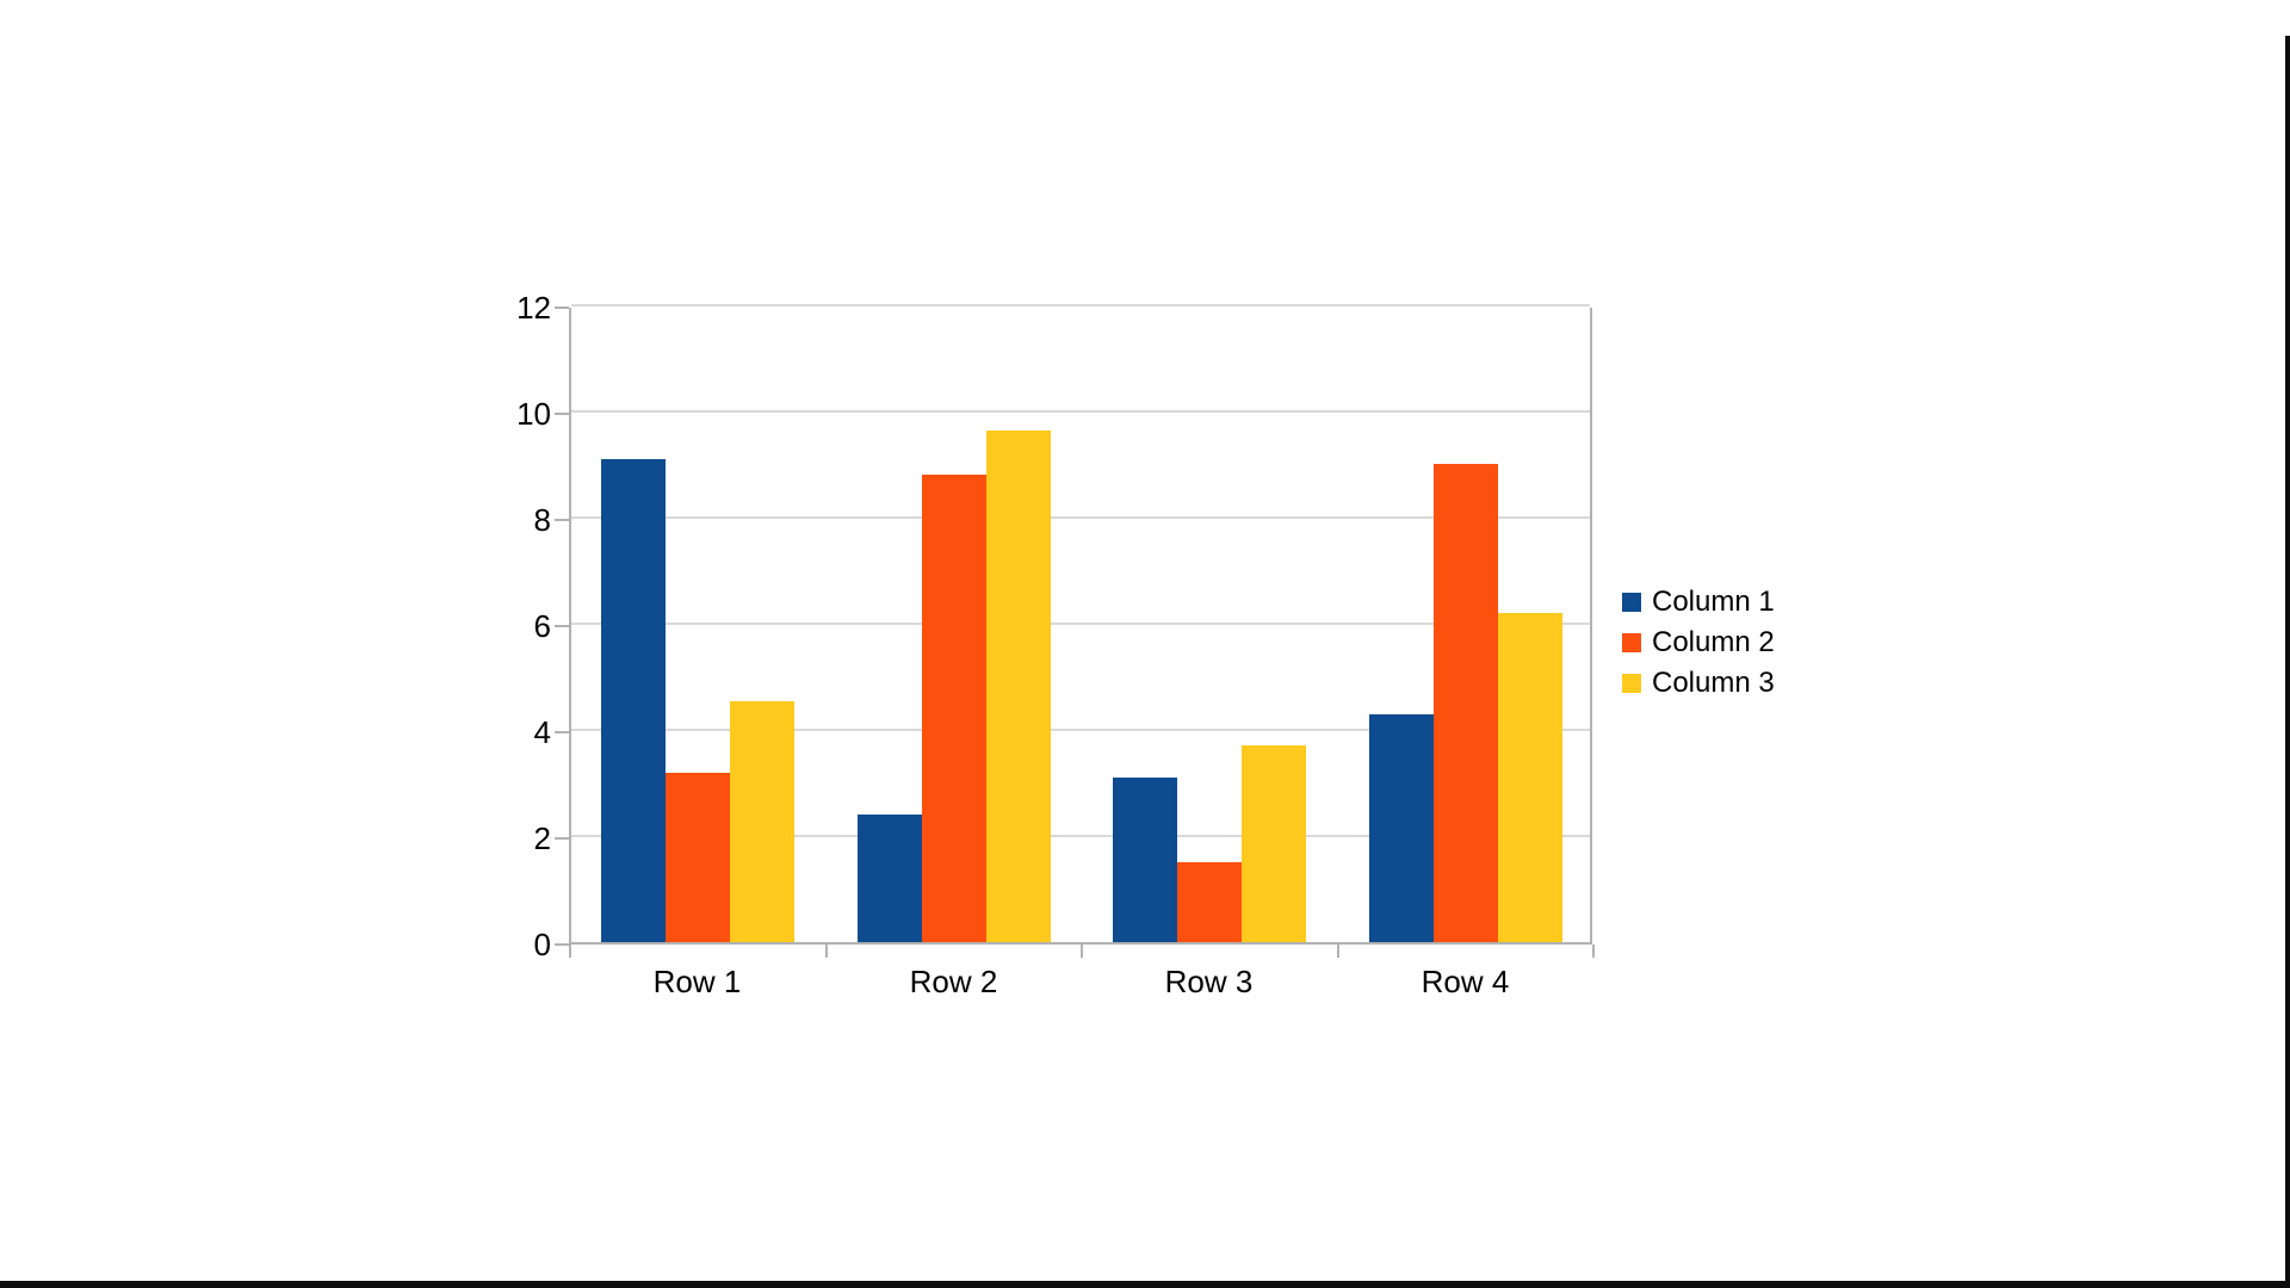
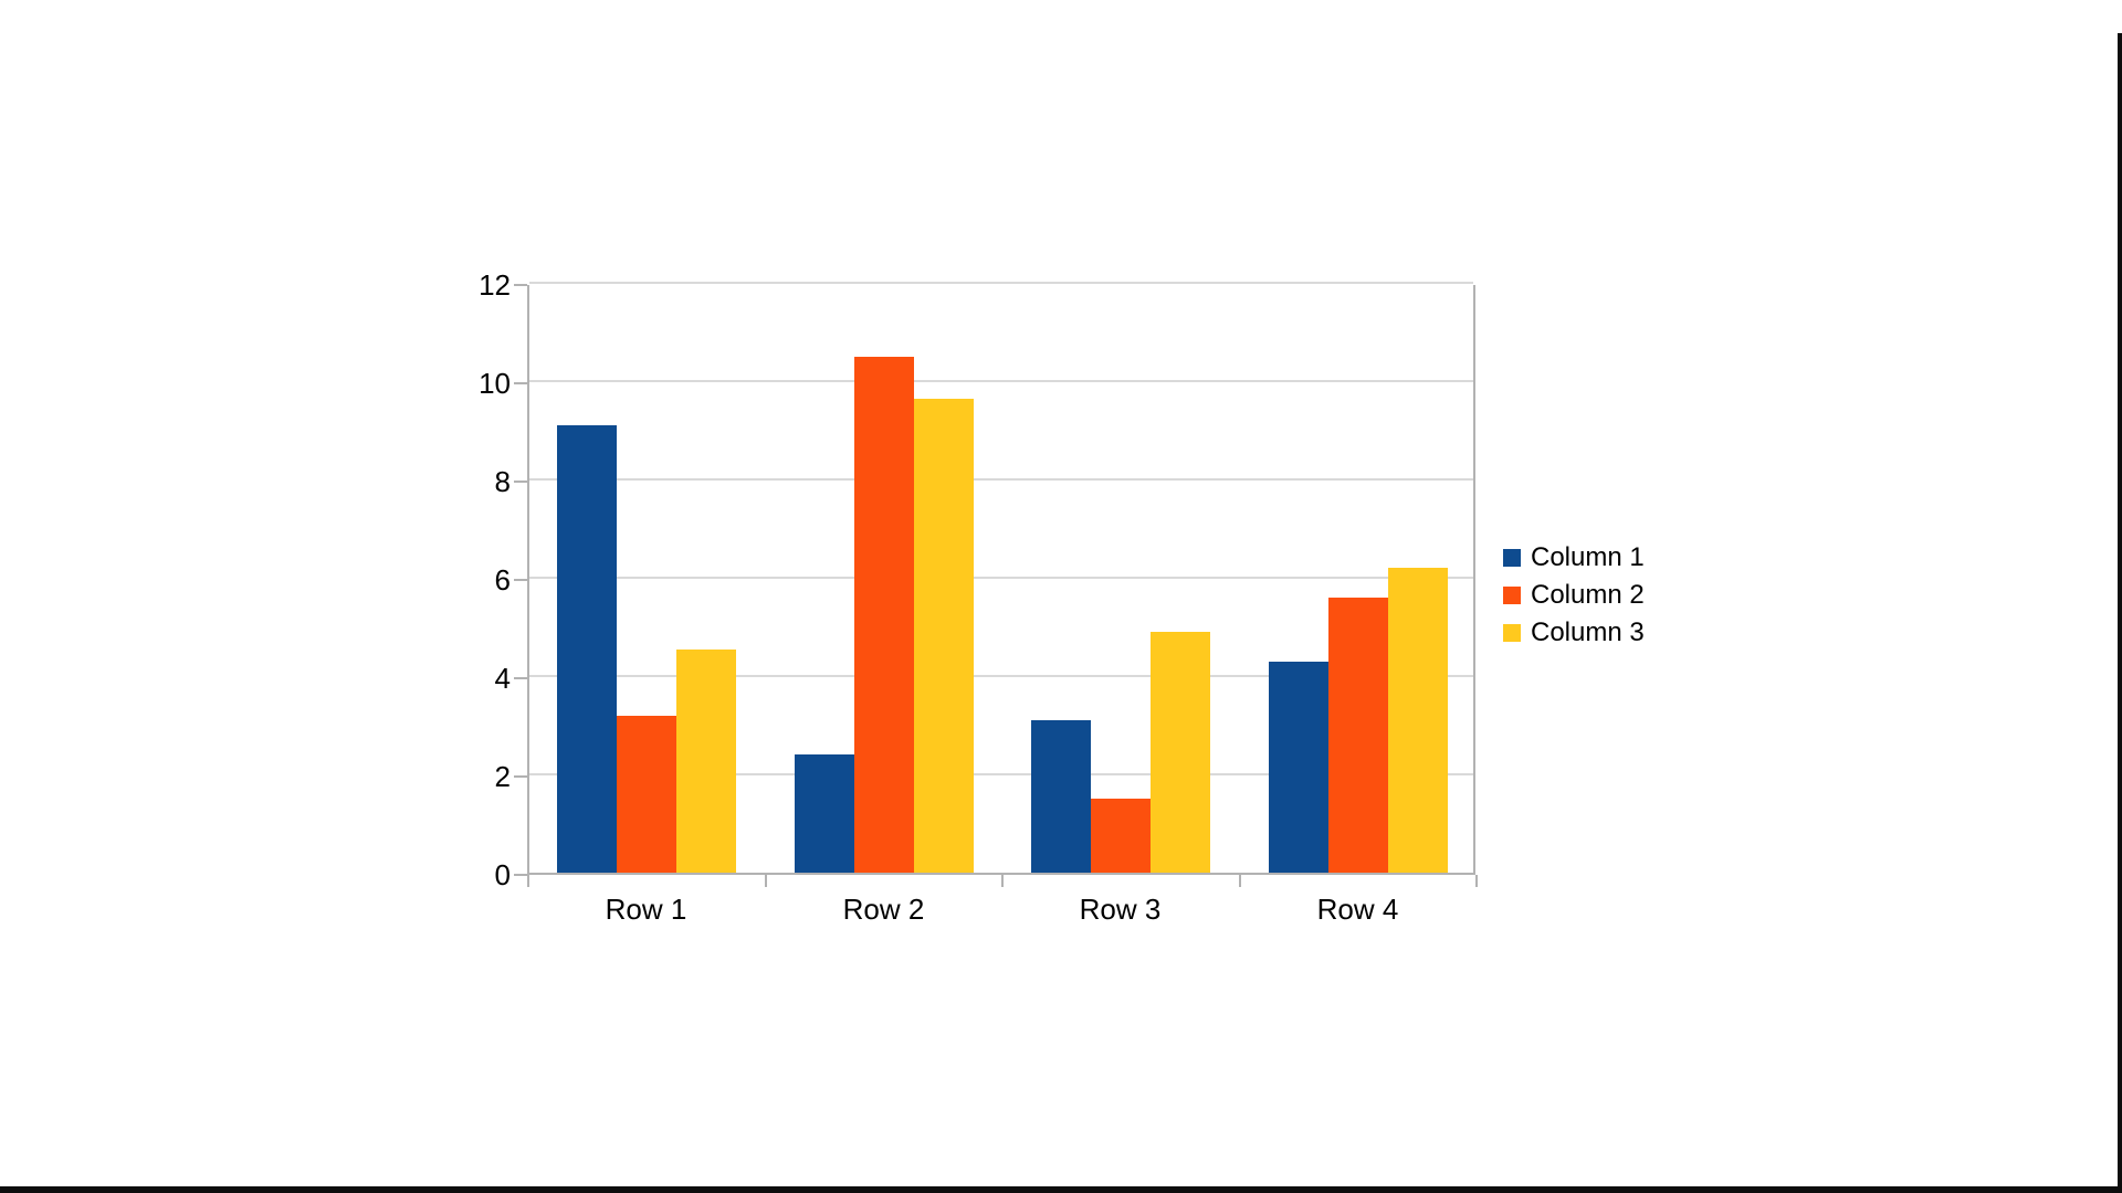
Column 2/Row 2: 8.8 -> 10.5
Column 3/Row 3: 3.7 -> 4.9
Column 2/Row 4: 9.0 -> 5.6
